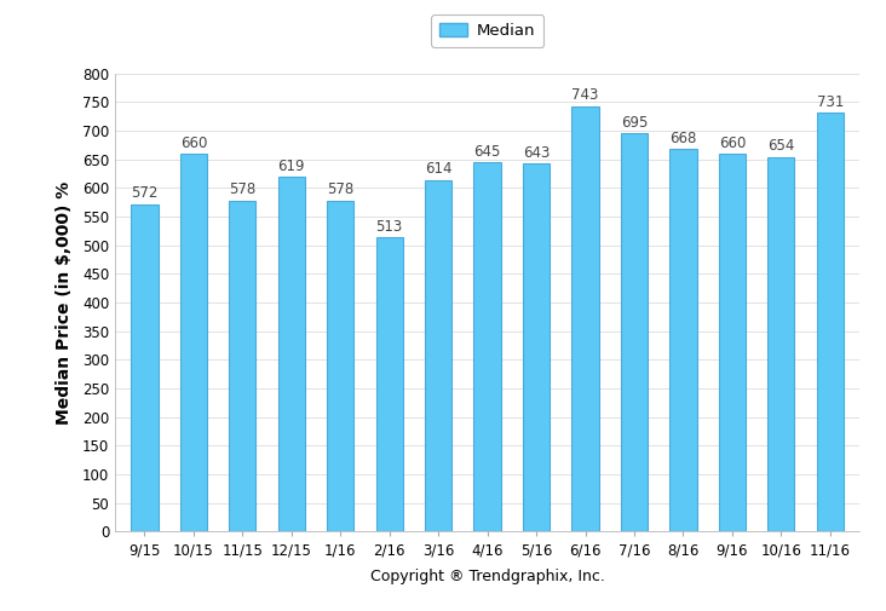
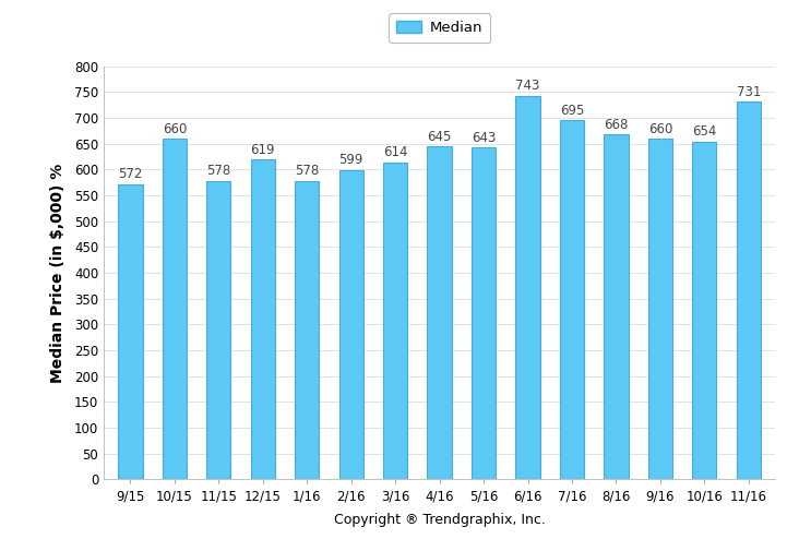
2/16: 513 -> 599
